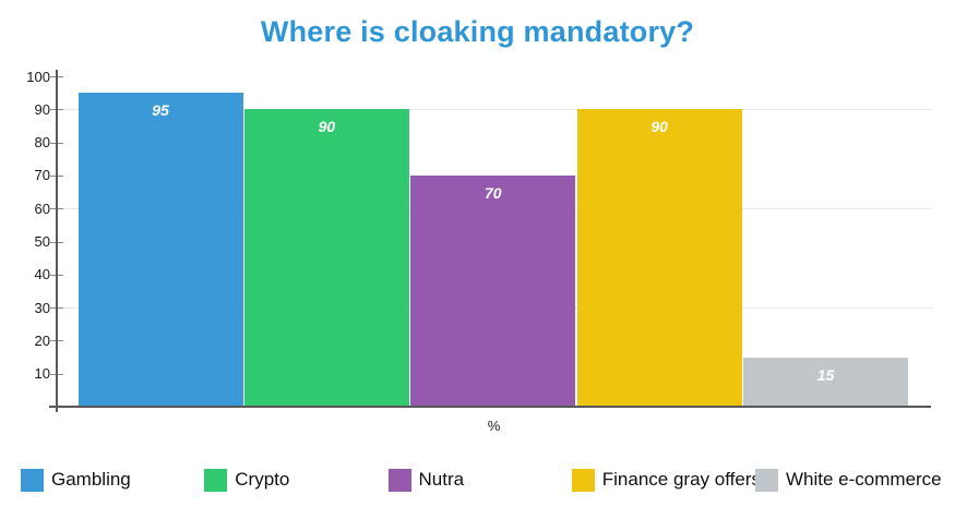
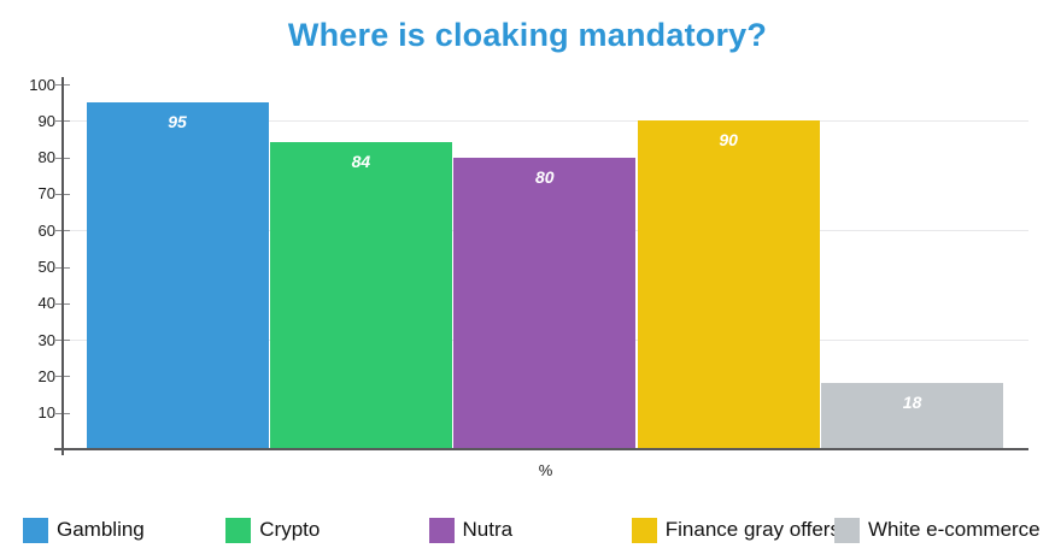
Crypto: 90 -> 84
Nutra: 70 -> 80
White e-commerce: 15 -> 18
